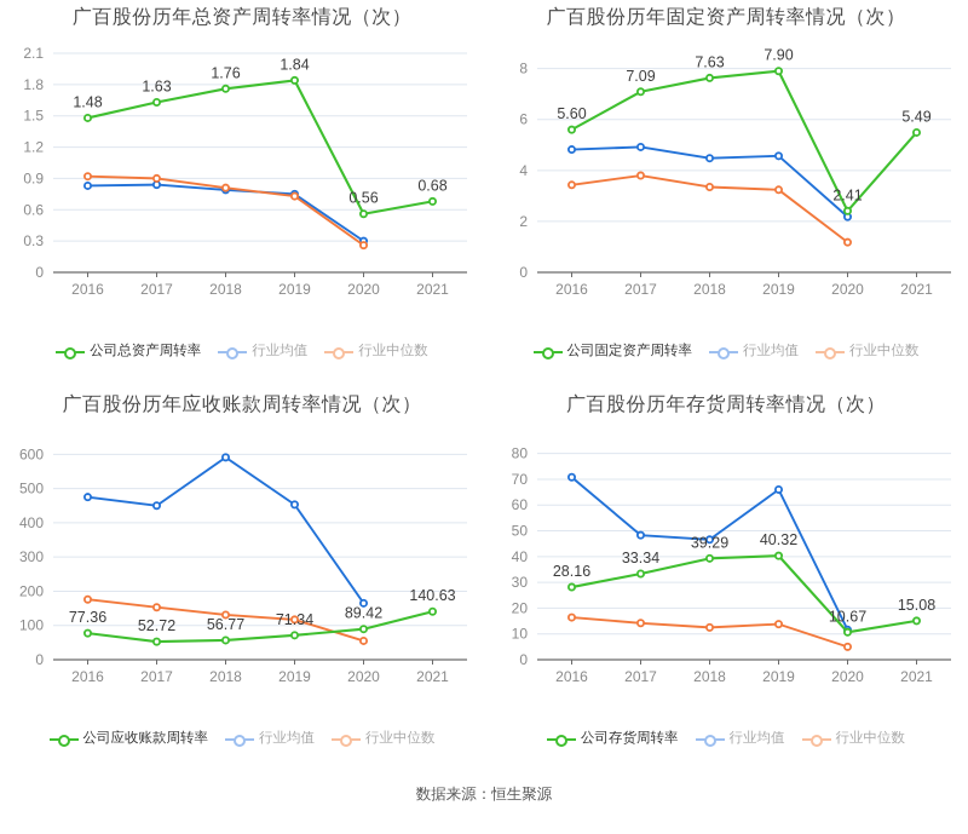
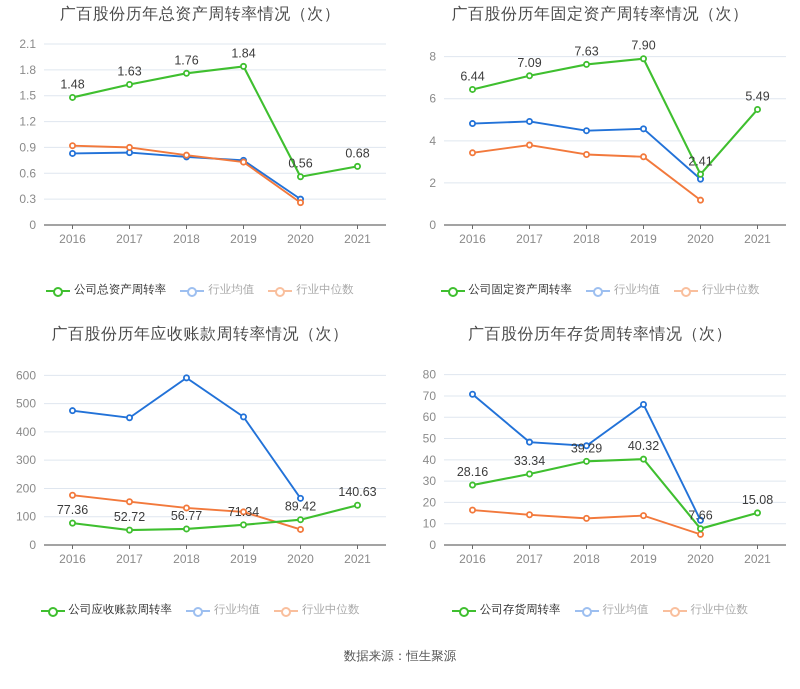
广百股份历年固定资产周转率情况（次）/公司固定资产周转率/2016: 5.60 -> 6.44
广百股份历年存货周转率情况（次）/公司存货周转率/2020: 10.67 -> 7.66
